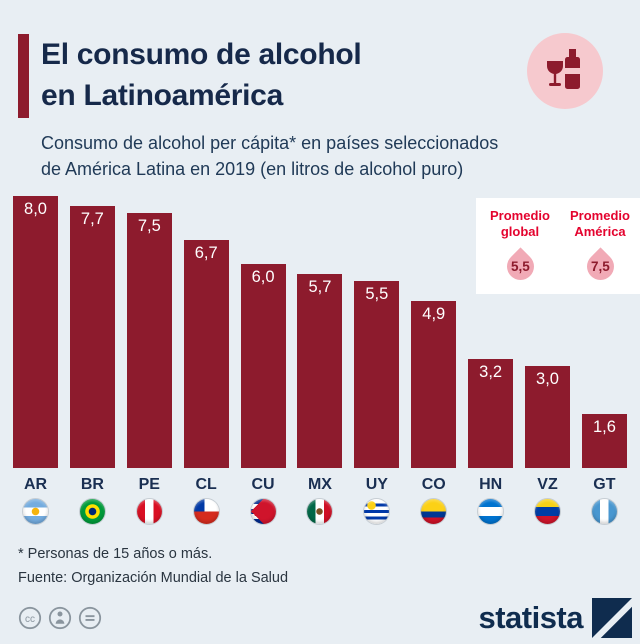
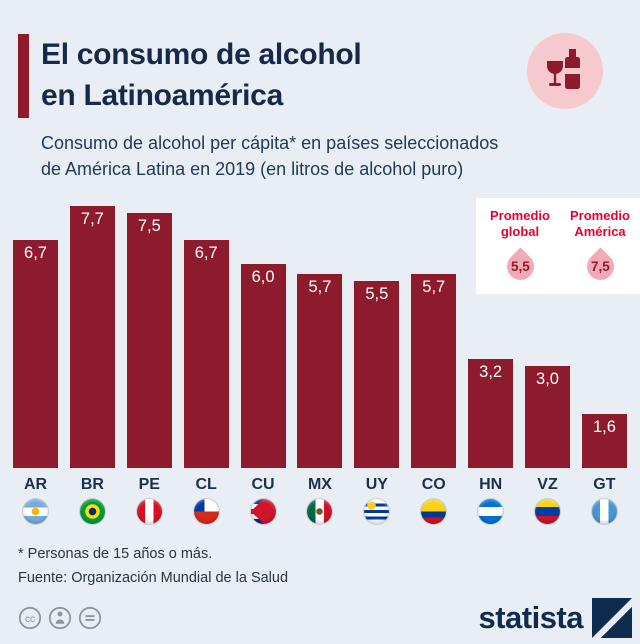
AR: 8,0 -> 6,7
CO: 4,9 -> 5,7
